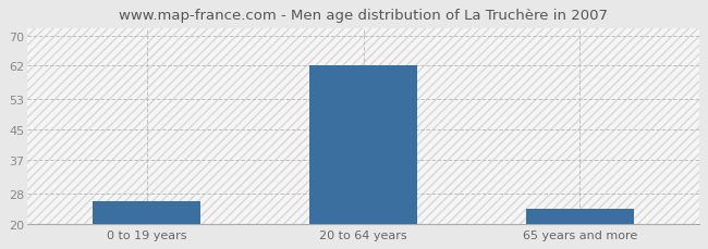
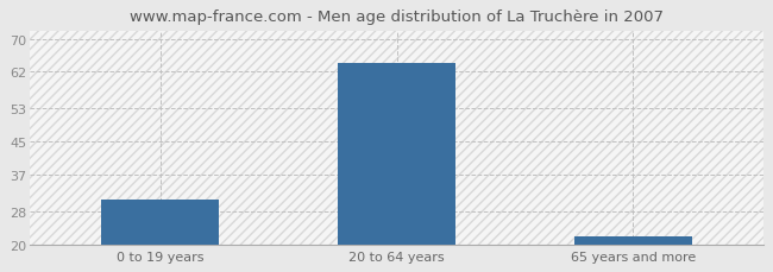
0 to 19 years: 26 -> 31
20 to 64 years: 62 -> 64
65 years and more: 24 -> 22
